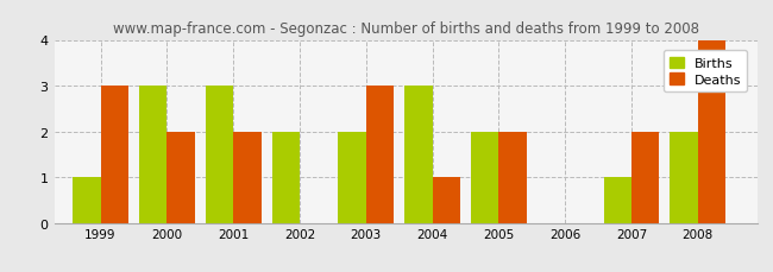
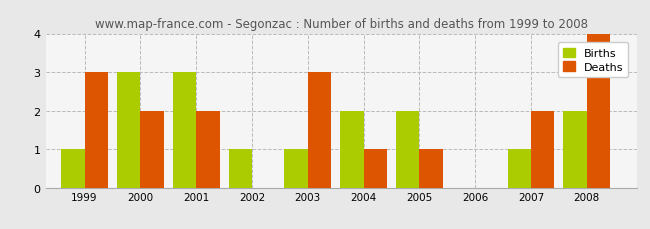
Births/2002: 2 -> 1
Births/2003: 2 -> 1
Births/2004: 3 -> 2
Deaths/2005: 2 -> 1
